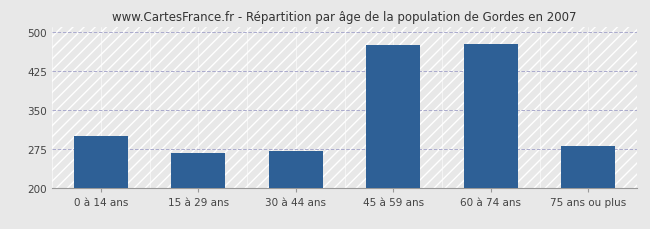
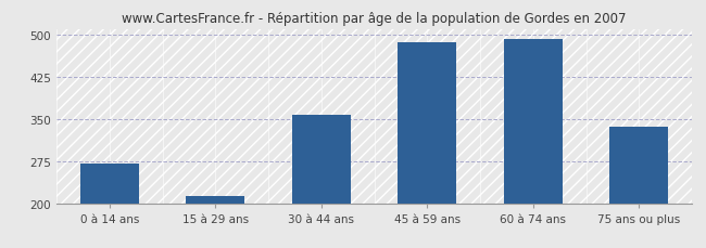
0 à 14 ans: 300 -> 270
15 à 29 ans: 266 -> 213
30 à 44 ans: 270 -> 357
45 à 59 ans: 474 -> 487
60 à 74 ans: 476 -> 491
75 ans ou plus: 280 -> 335
